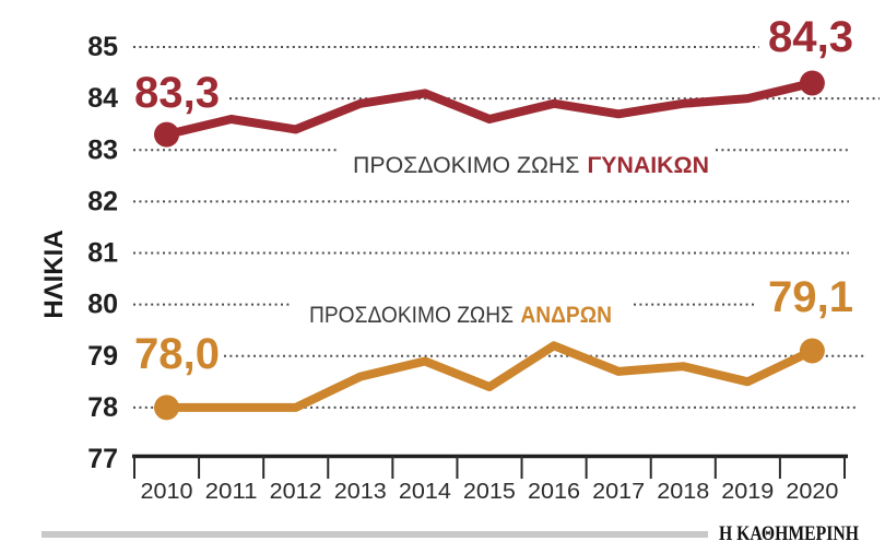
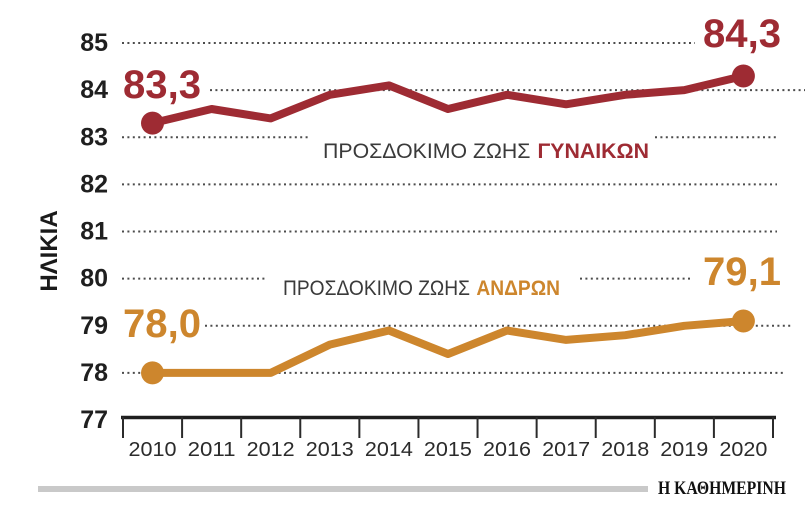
ΠΡΟΣΔΟΚΙΜΟ ΖΩΗΣ ΑΝΔΡΩΝ/2016: 79.2 -> 78.9
ΠΡΟΣΔΟΚΙΜΟ ΖΩΗΣ ΑΝΔΡΩΝ/2019: 78.5 -> 79.0
